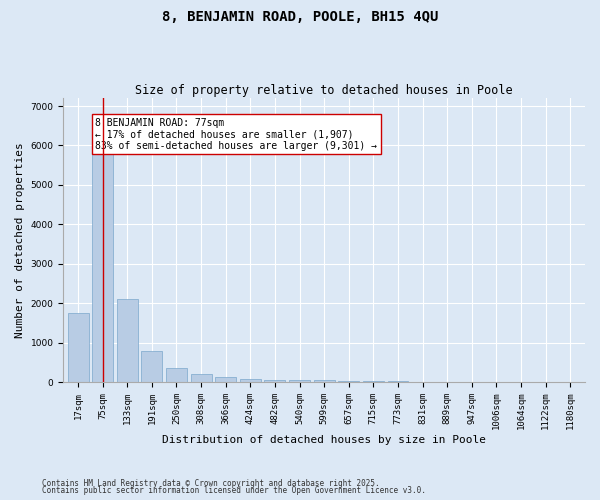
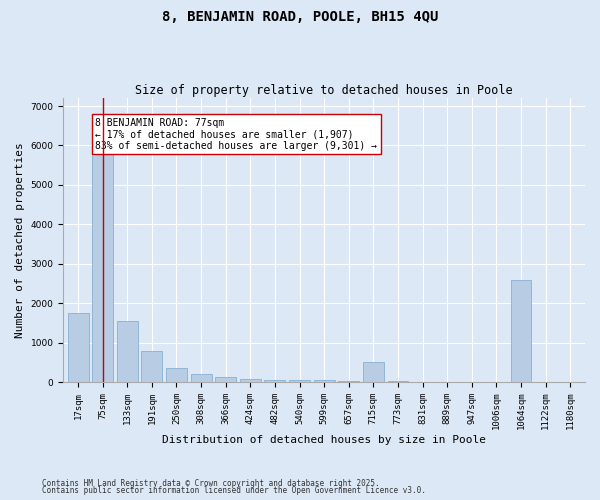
133sqm: 2100 -> 1550
715sqm: 30 -> 500
1064sqm: 0 -> 2600
